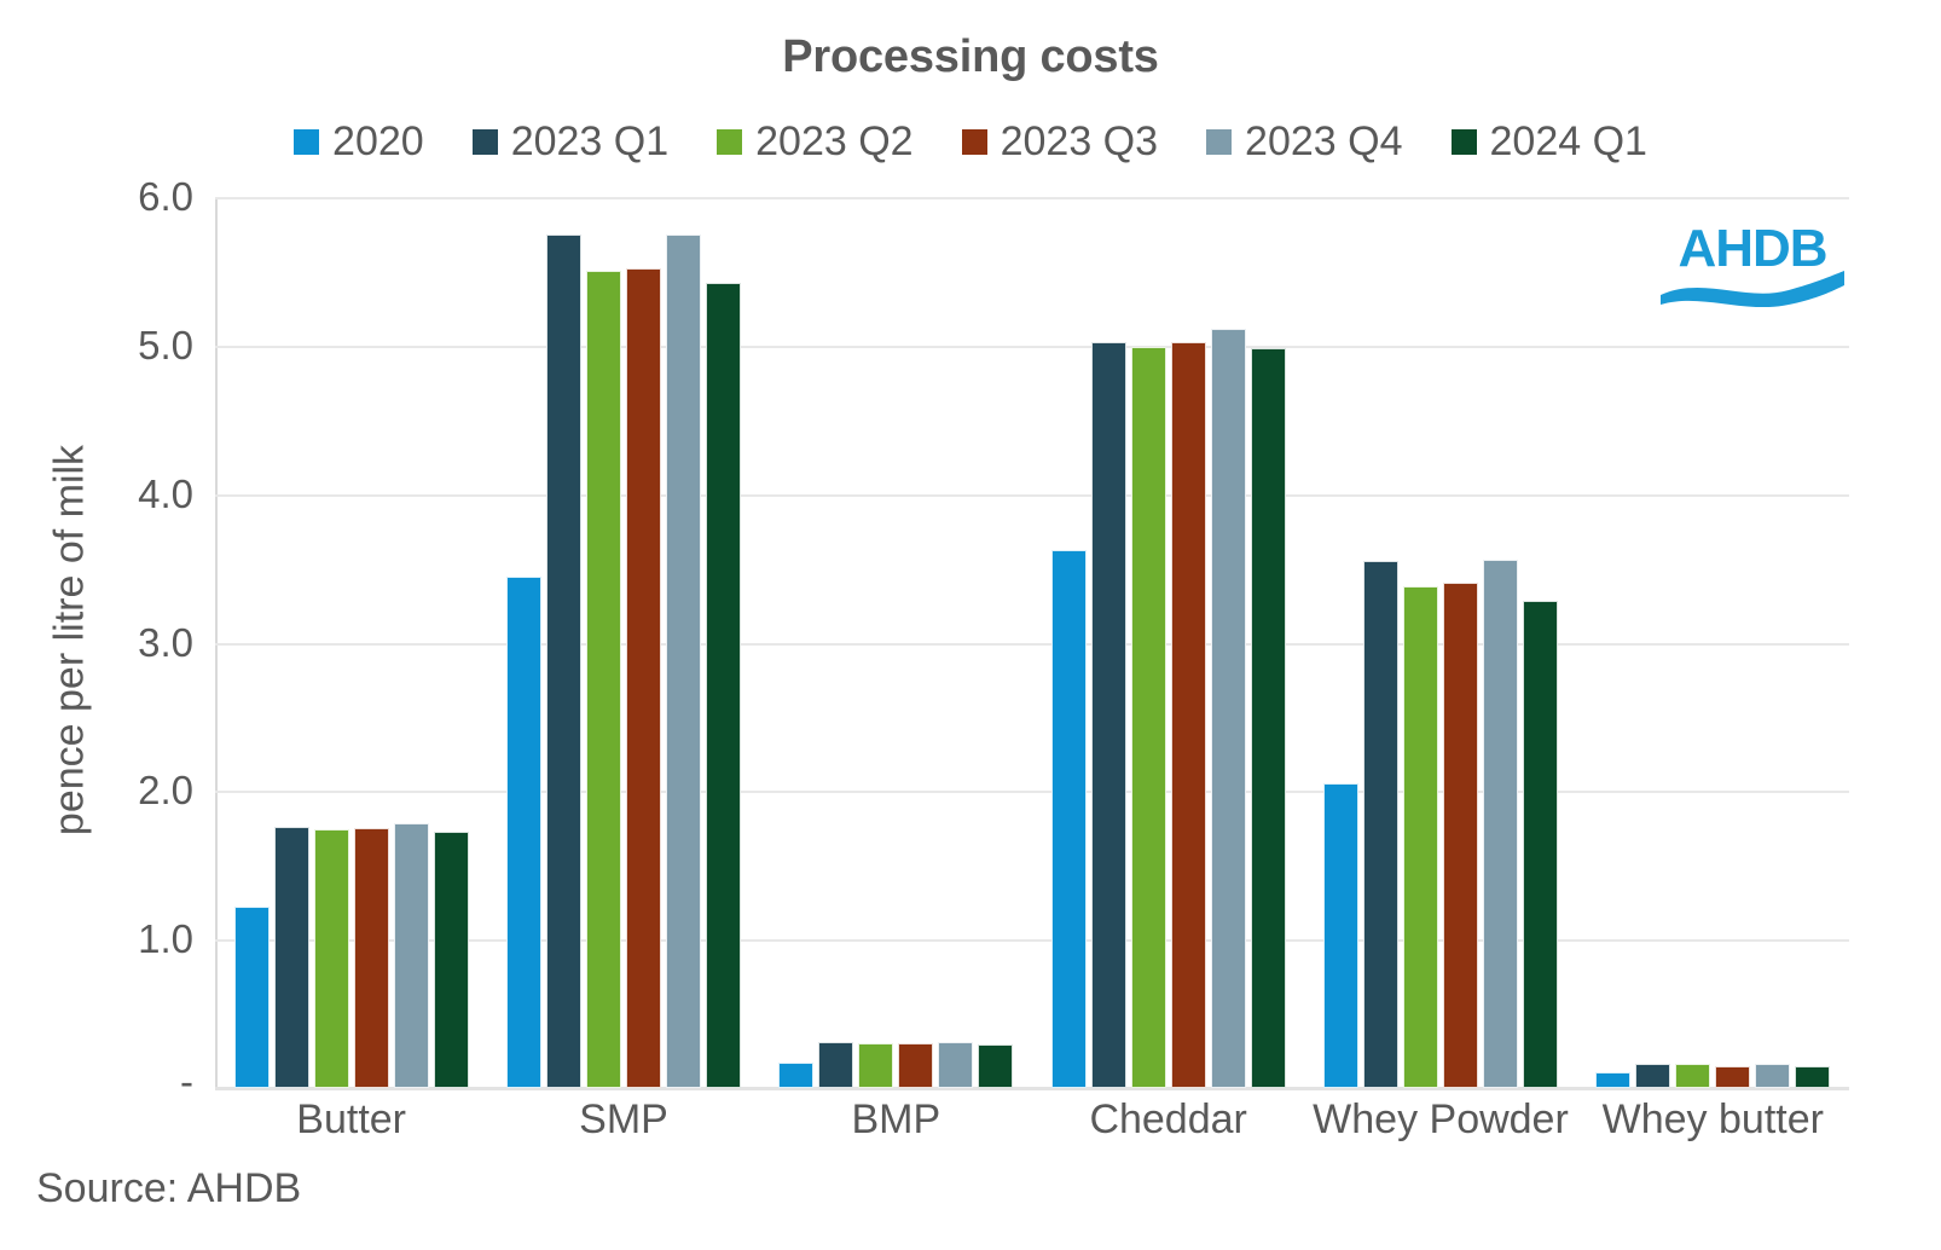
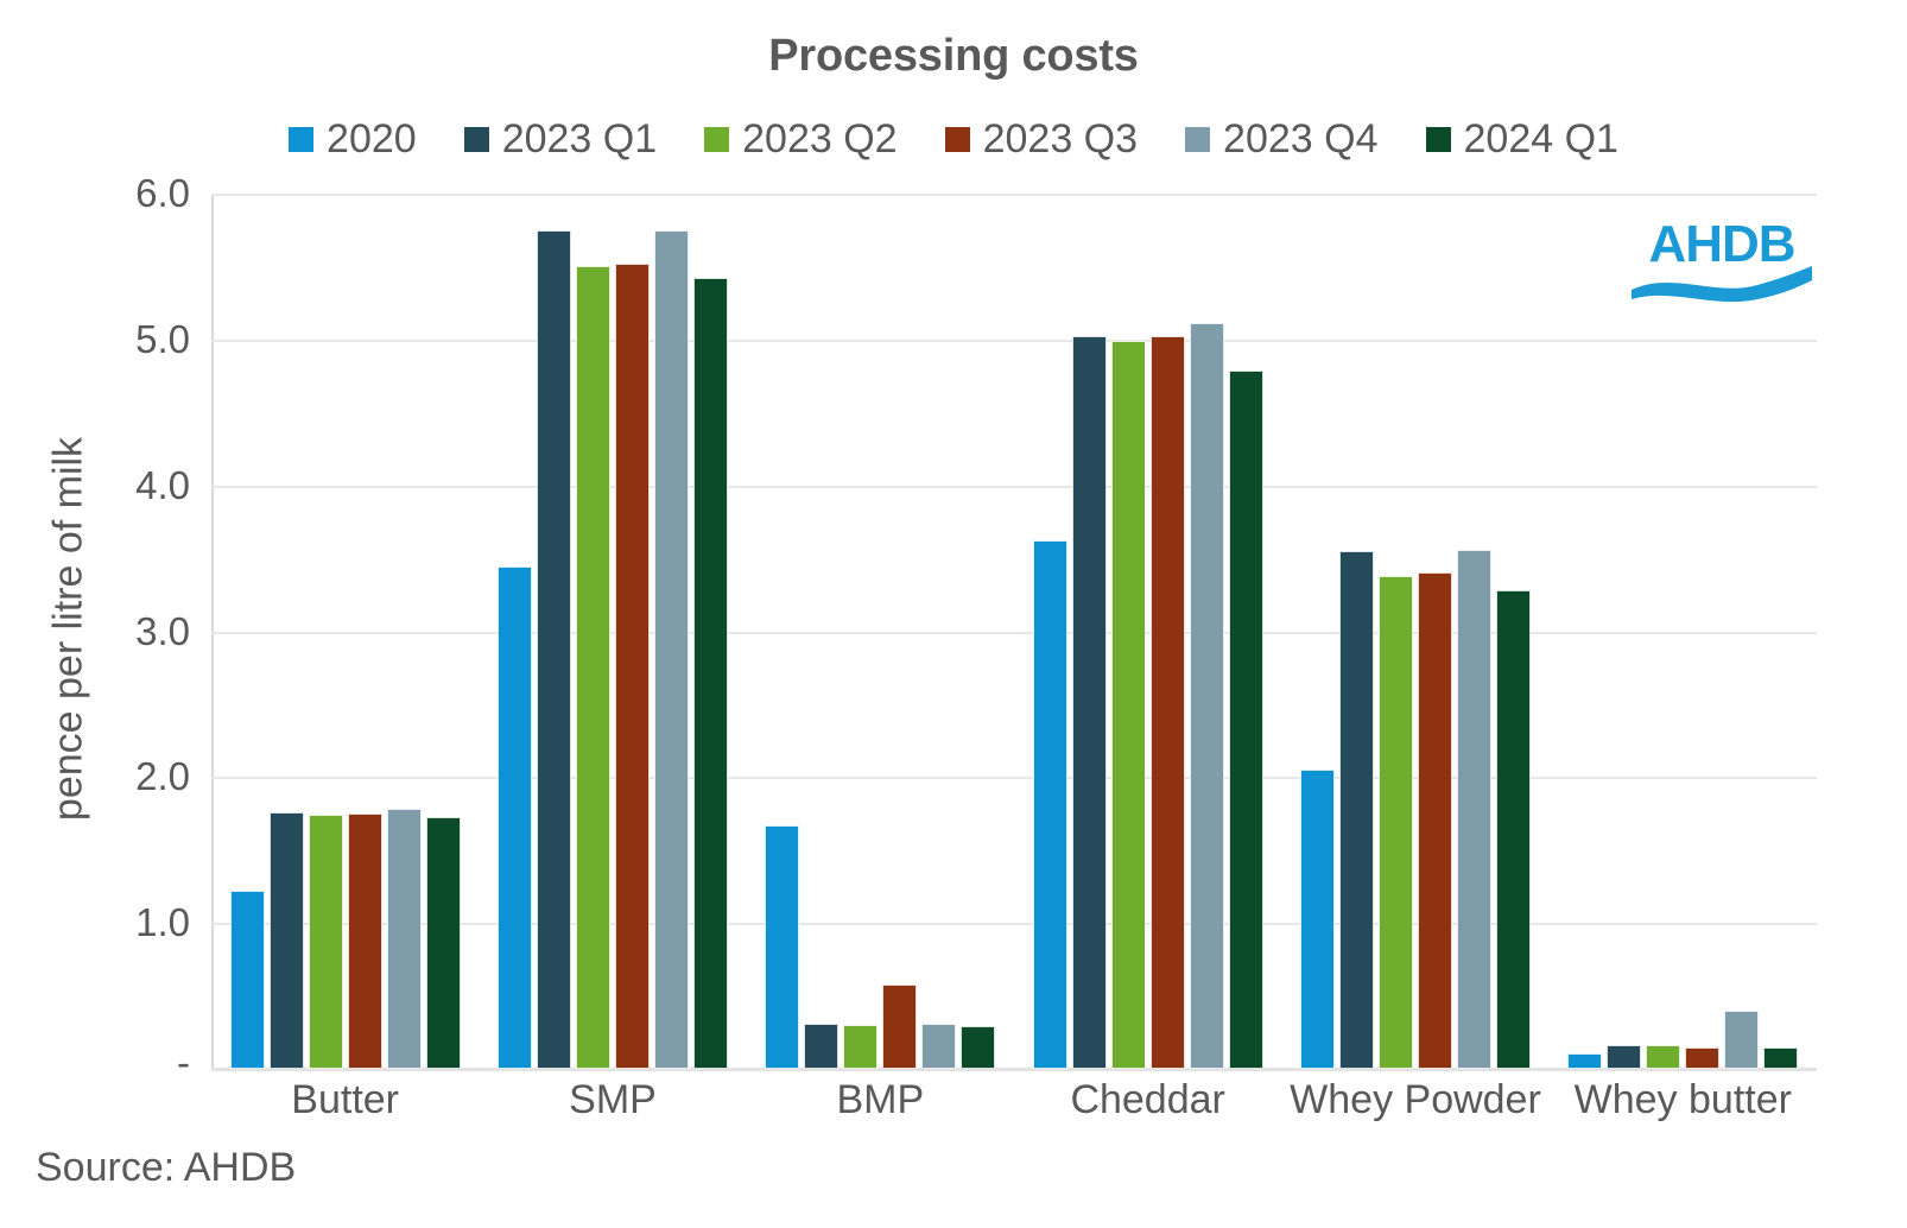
2020/BMP: 0.17 -> 1.67
2023 Q3/BMP: 0.30 -> 0.58
2024 Q1/Cheddar: 4.98 -> 4.79
2023 Q4/Whey butter: 0.16 -> 0.40
